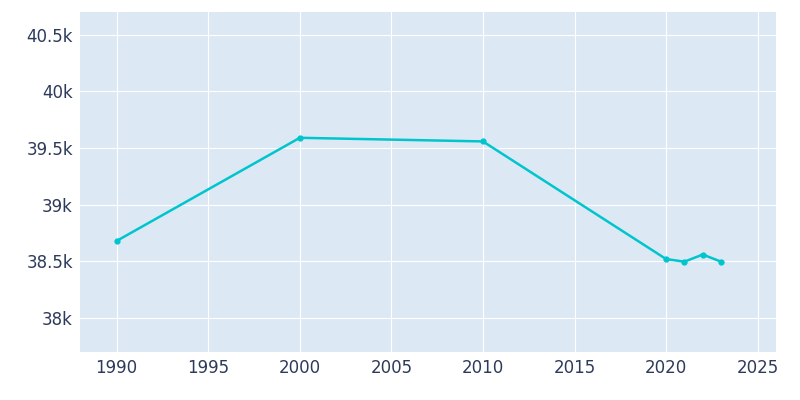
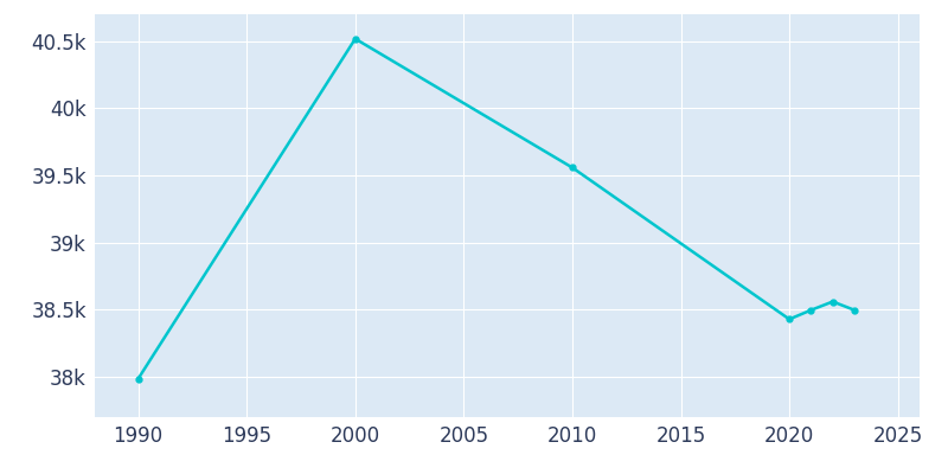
1990: 38.68k -> 37.99k
2000: 39.59k -> 40.52k
2020: 38.52k -> 38.43k
